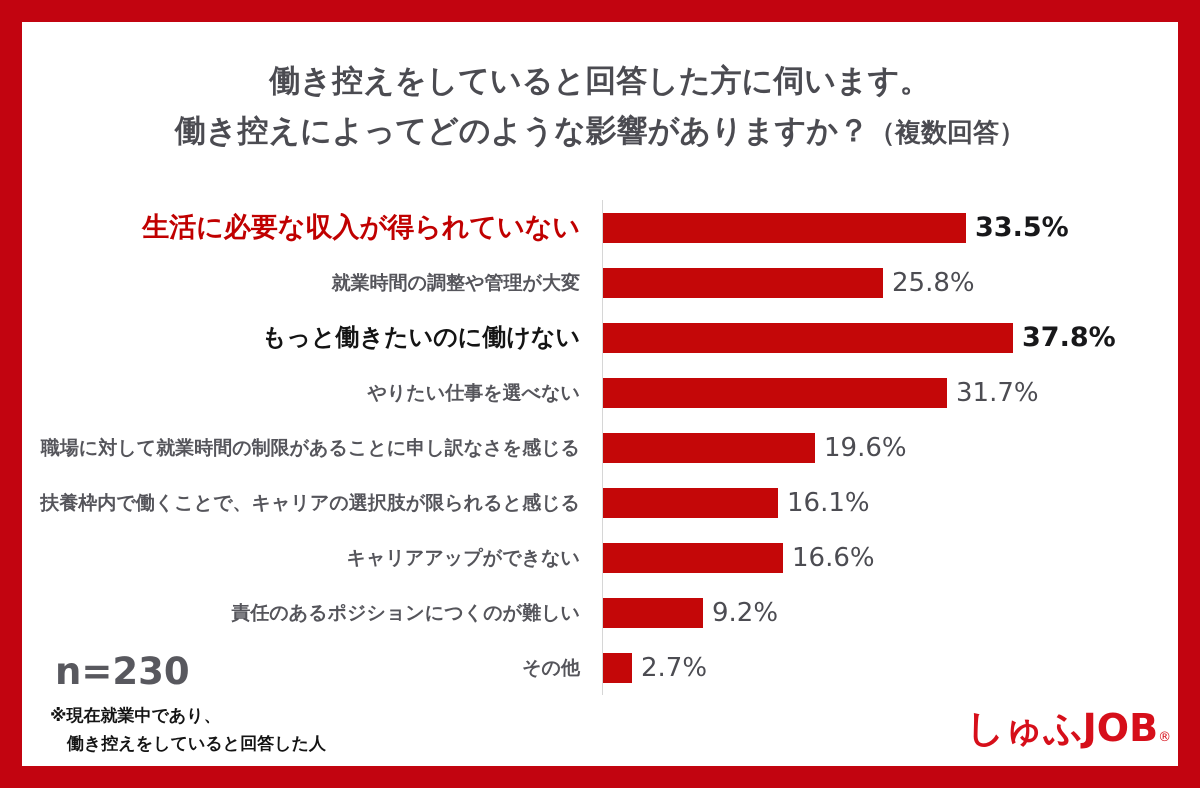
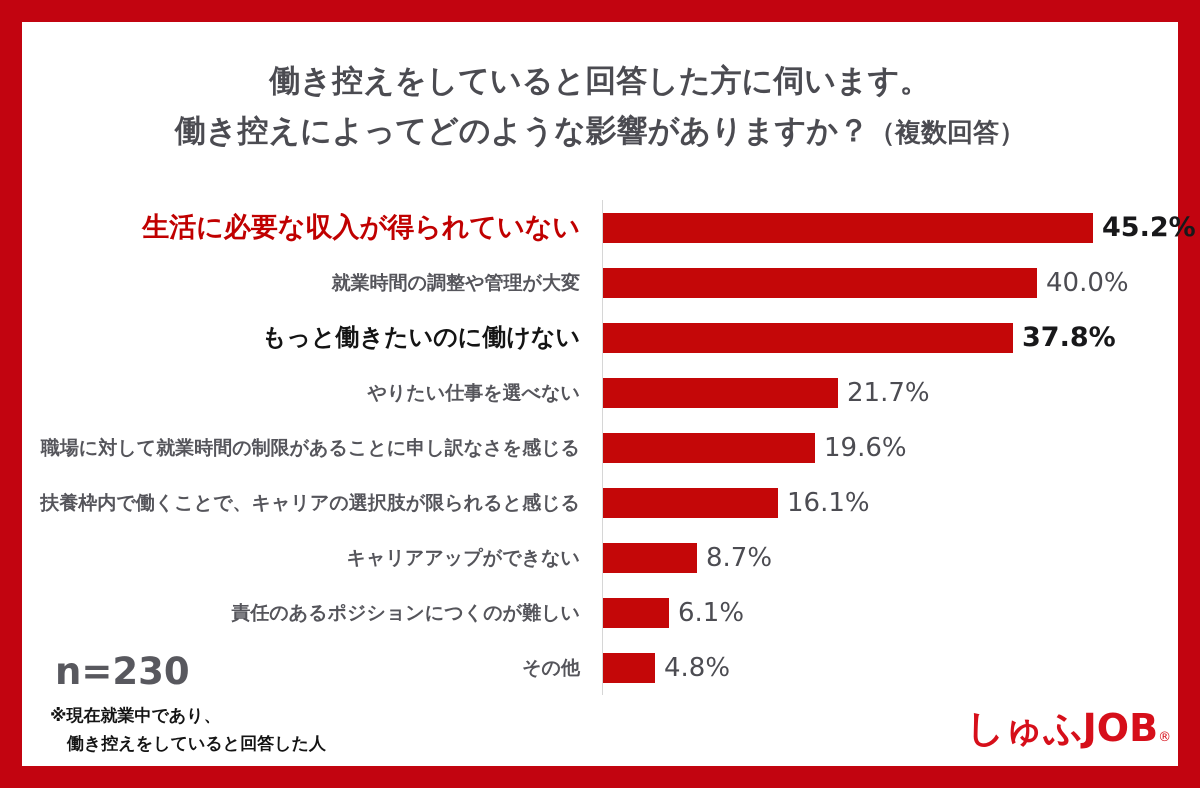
生活に必要な収入が得られていない: 33.5% -> 45.2%
就業時間の調整や管理が大変: 25.8% -> 40.0%
やりたい仕事を選べない: 31.7% -> 21.7%
キャリアアップができない: 16.6% -> 8.7%
責任のあるポジションにつくのが難しい: 9.2% -> 6.1%
その他: 2.7% -> 4.8%
